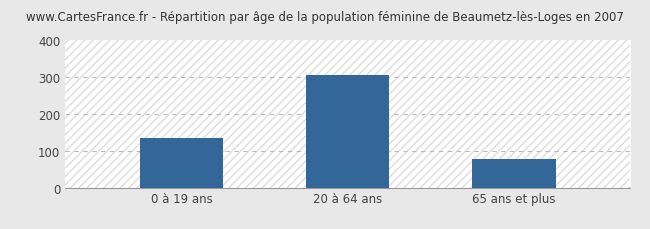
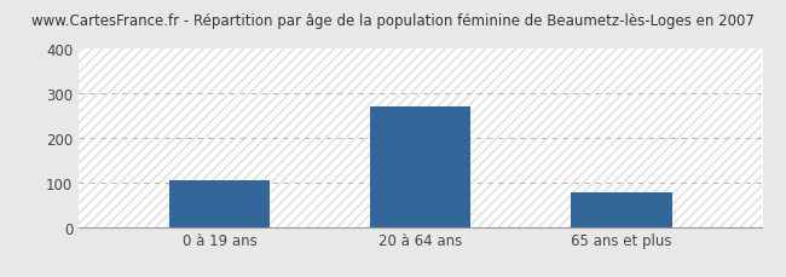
0 à 19 ans: 136 -> 105
20 à 64 ans: 305 -> 270
